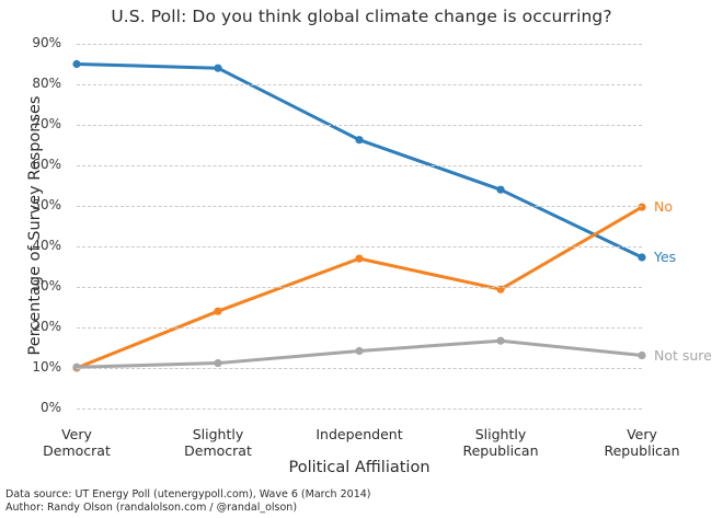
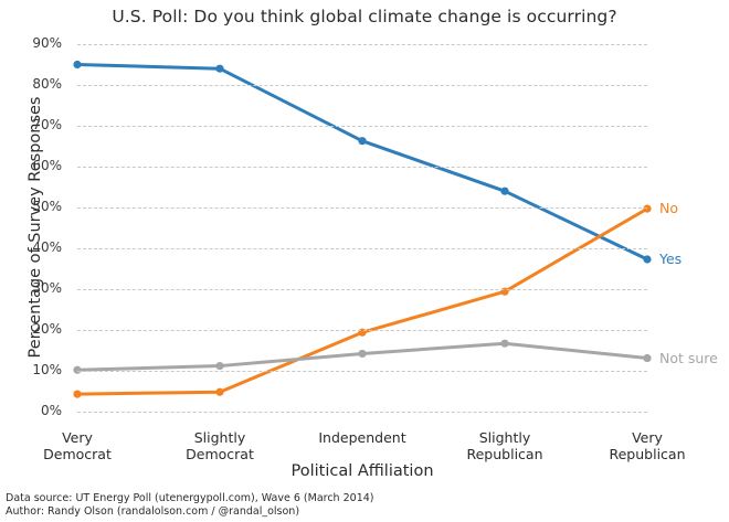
No/Very Democrat: 10% -> 4%
No/Slightly Democrat: 24% -> 5%
No/Independent: 37% -> 19%
